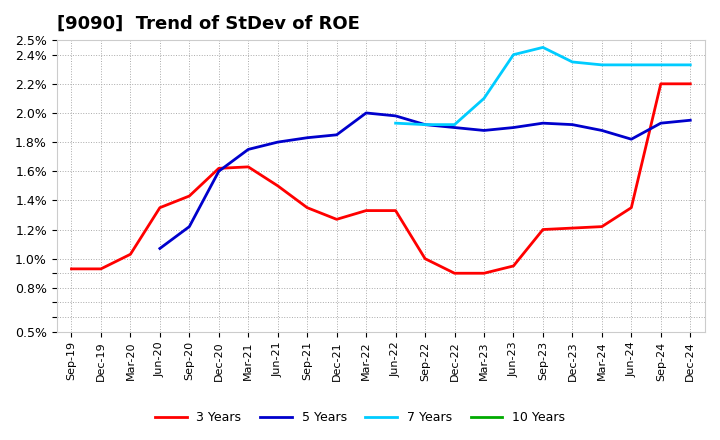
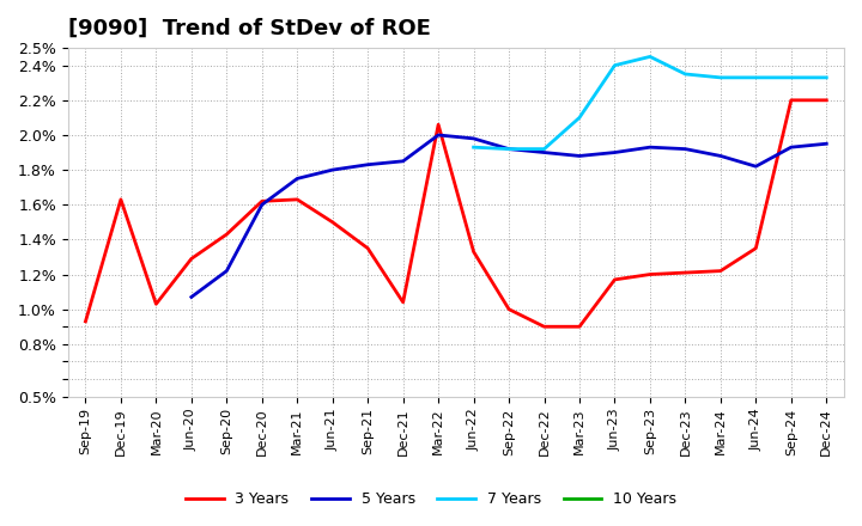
3 Years/Dec-19: 0.93% -> 1.63%
3 Years/Jun-20: 1.35% -> 1.29%
3 Years/Dec-21: 1.27% -> 1.04%
3 Years/Mar-22: 1.33% -> 2.06%
3 Years/Jun-23: 0.95% -> 1.17%
